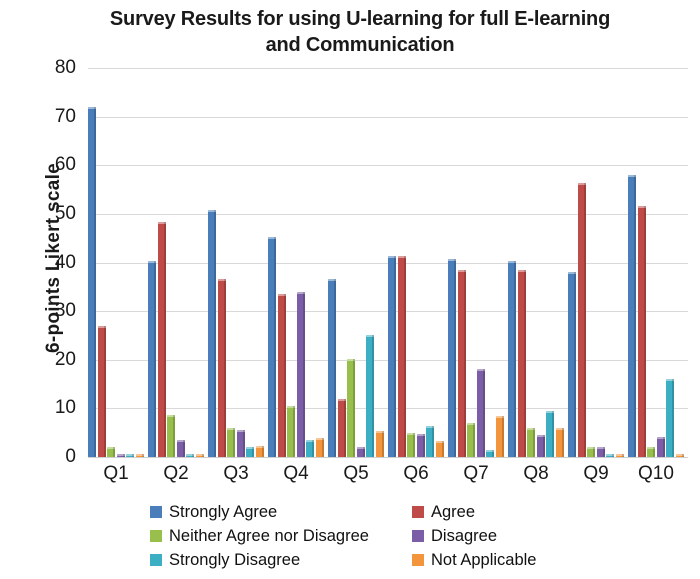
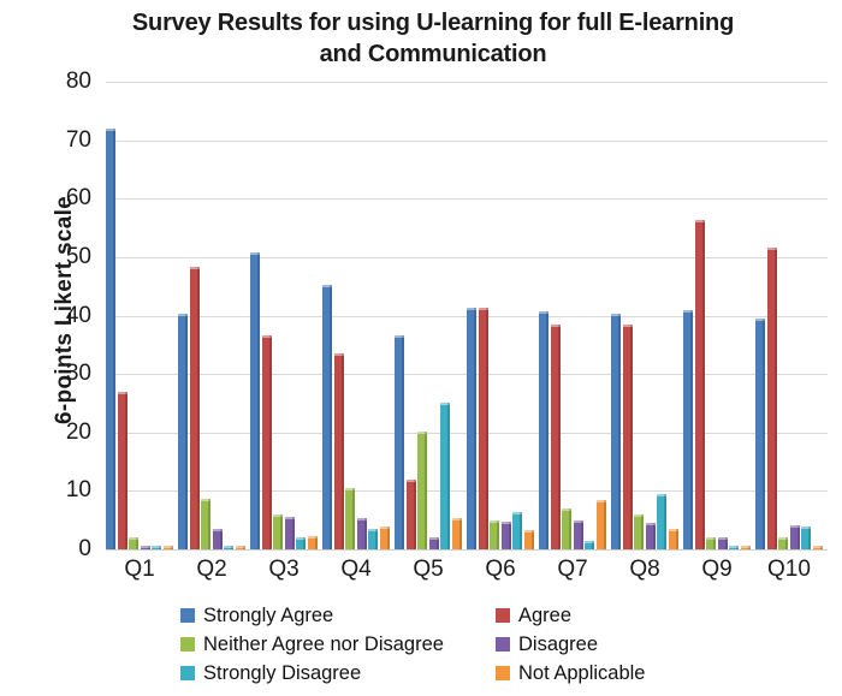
Disagree/Q4: 34 -> 5
Disagree/Q7: 18 -> 5
Not Applicable/Q8: 6 -> 4
Strongly Agree/Q9: 38 -> 41
Strongly Agree/Q10: 58 -> 40
Strongly Disagree/Q10: 16 -> 4
